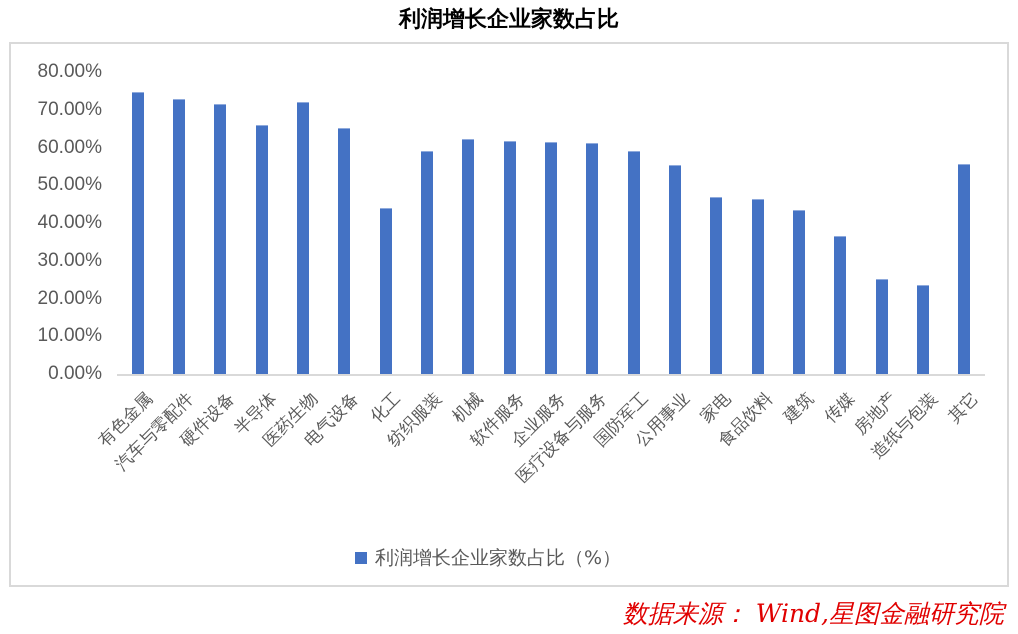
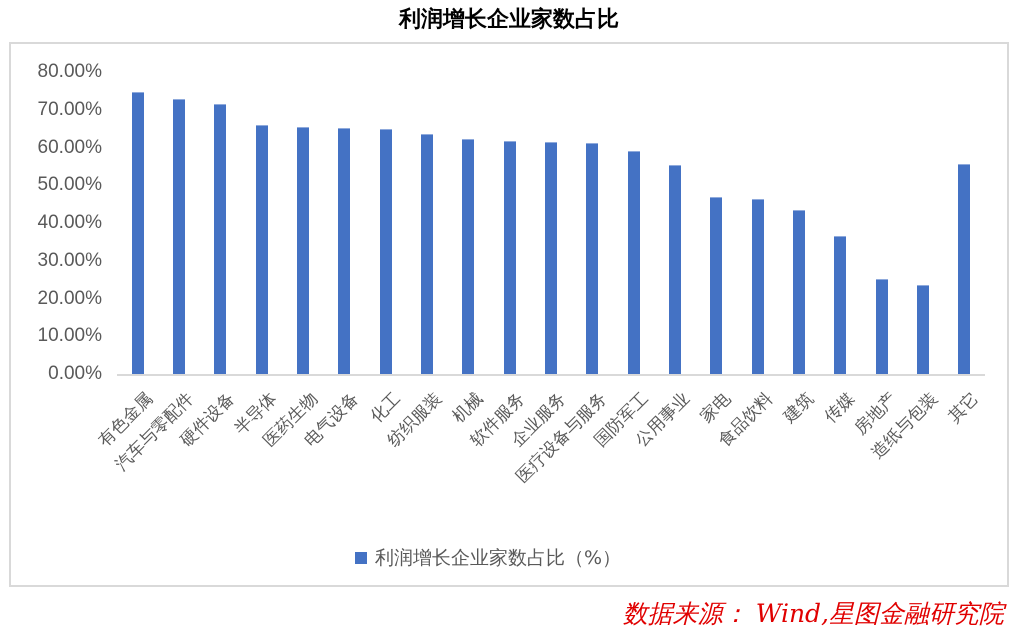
医药生物: 72% -> 65%
化工: 44% -> 65%
纺织服装: 59% -> 64%
